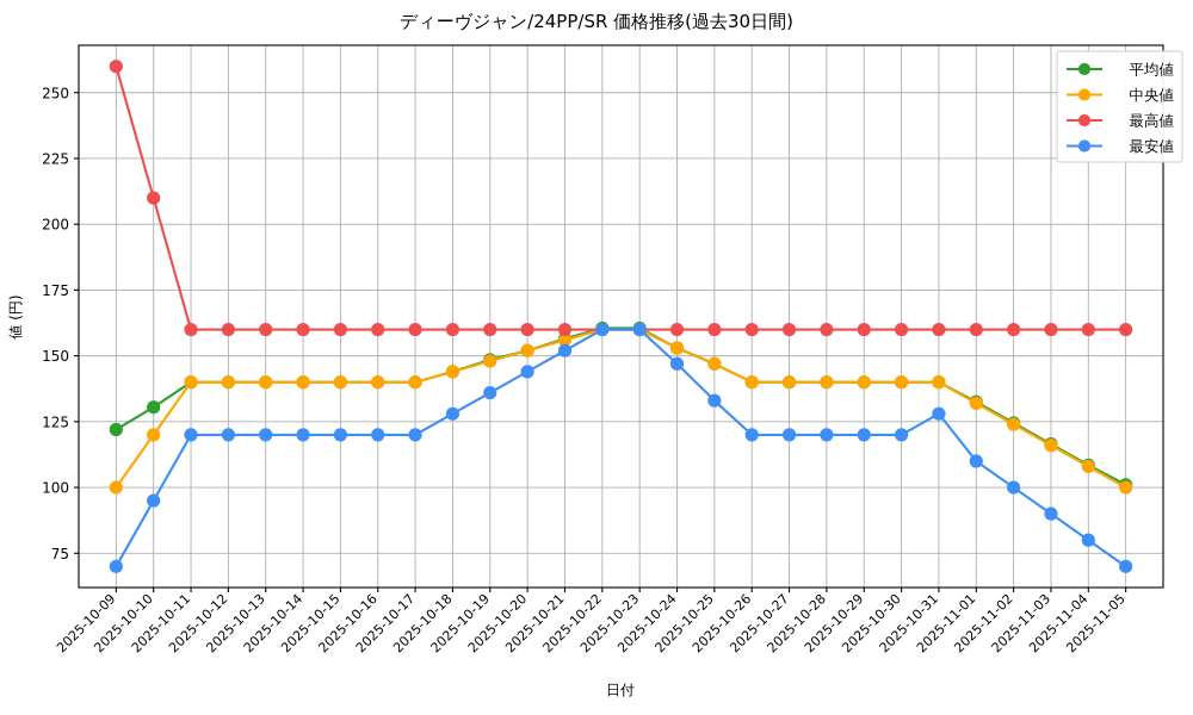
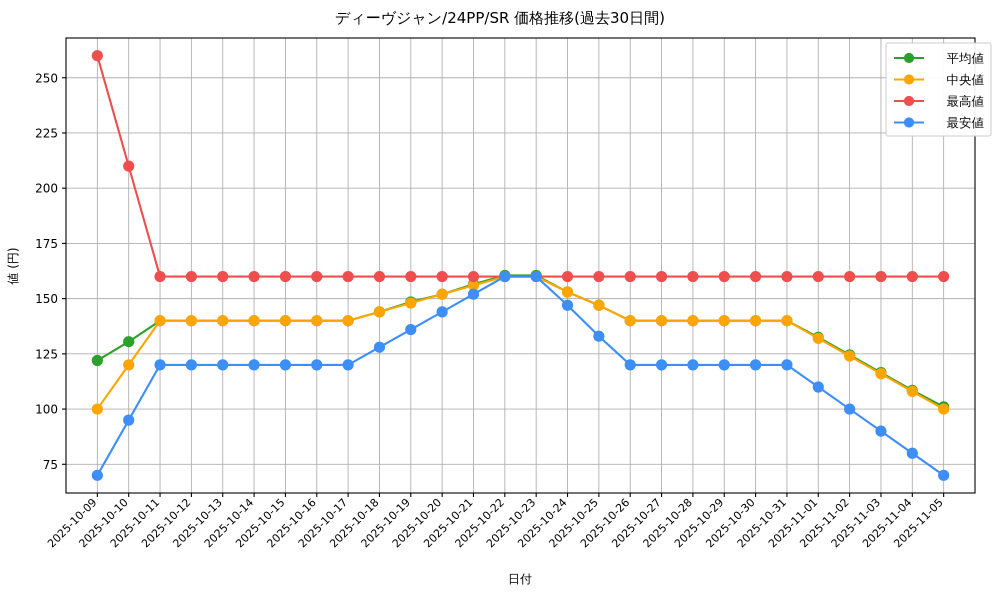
最安値/2025-10-31: 128 -> 120
